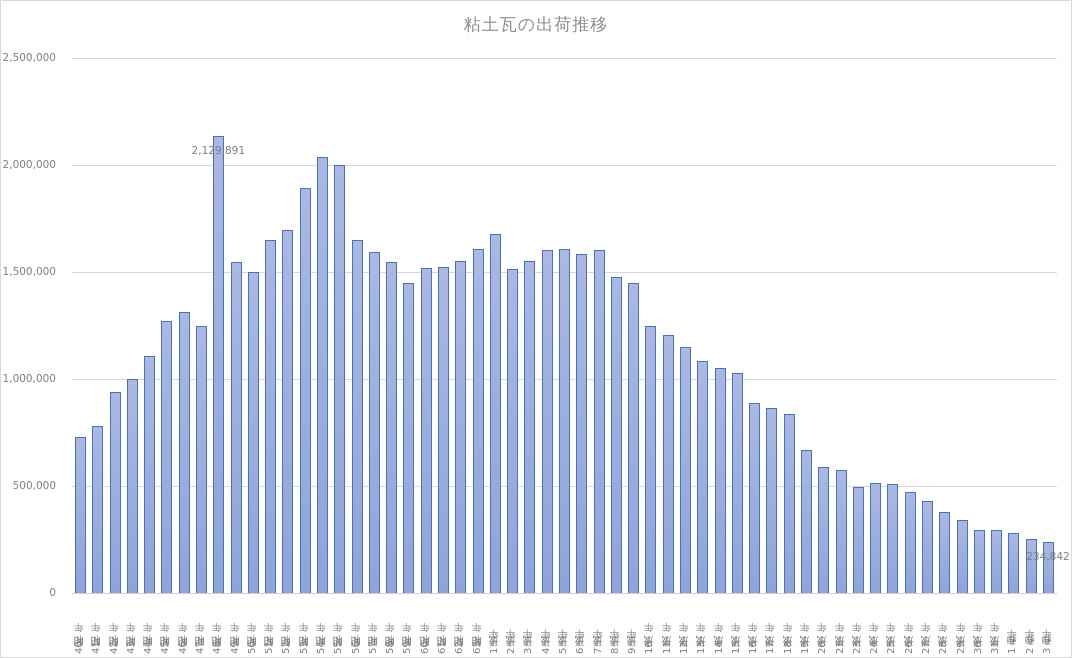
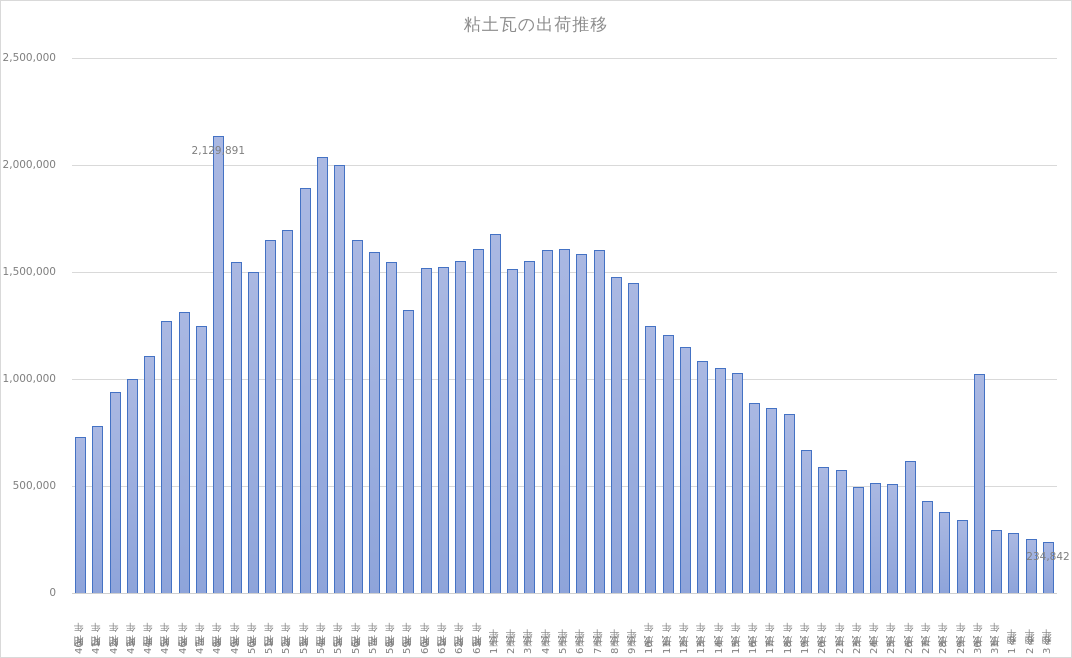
昭和59年: 1440000 -> 1320000
平成26年: 470000 -> 610000
平成30年: 290000 -> 1020000
